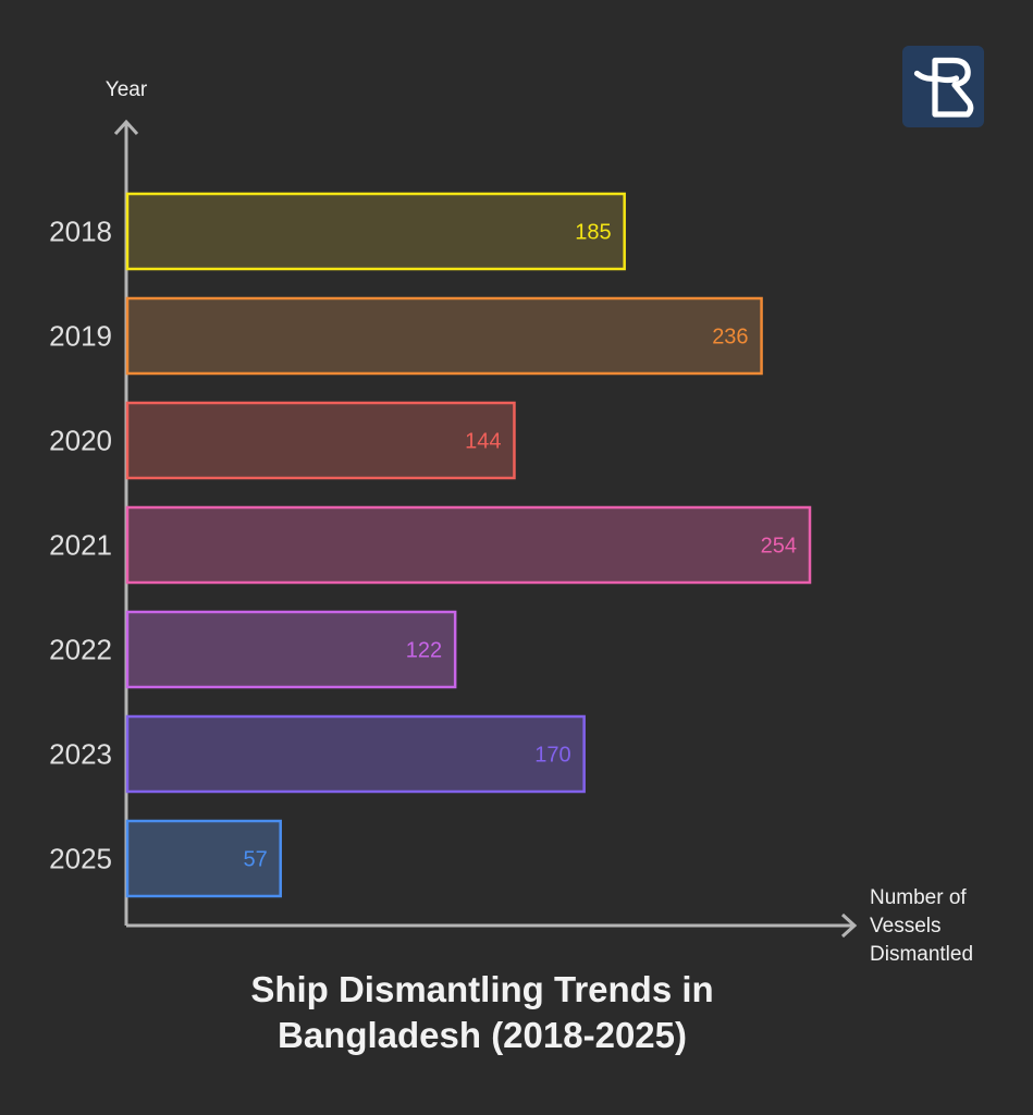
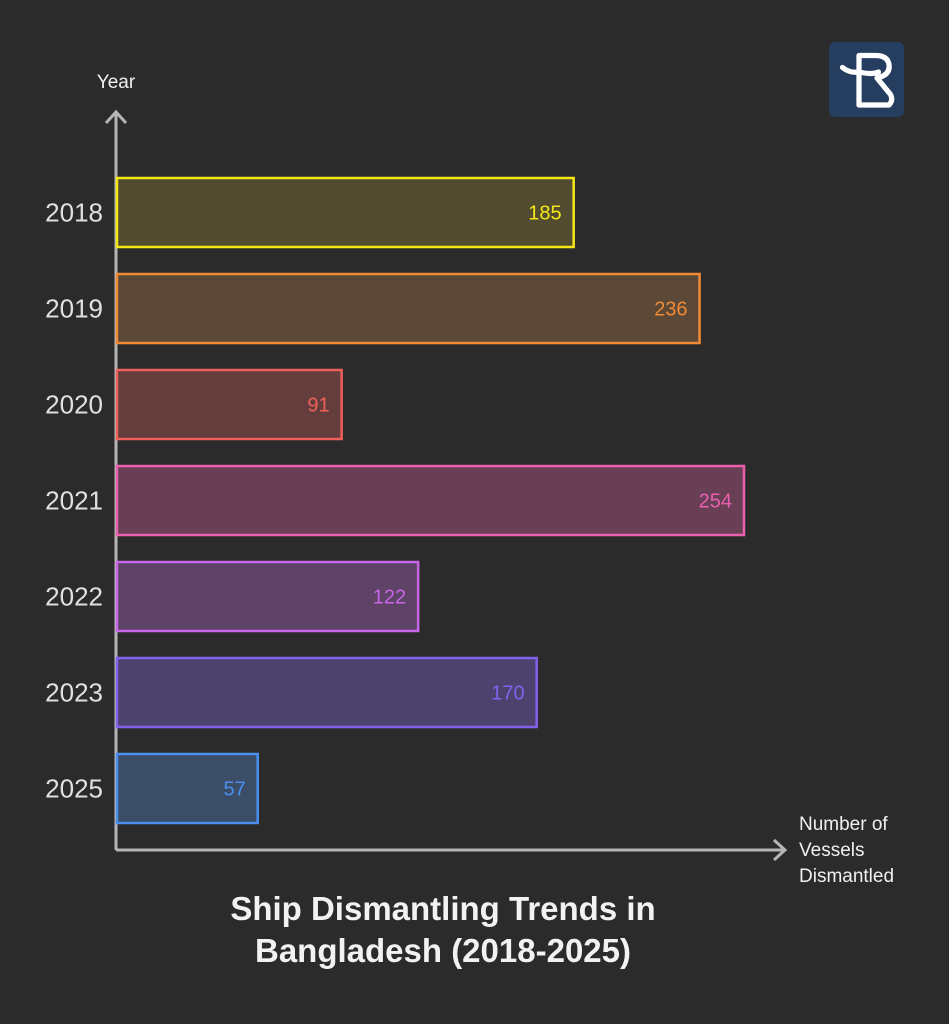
2020: 144 -> 91
